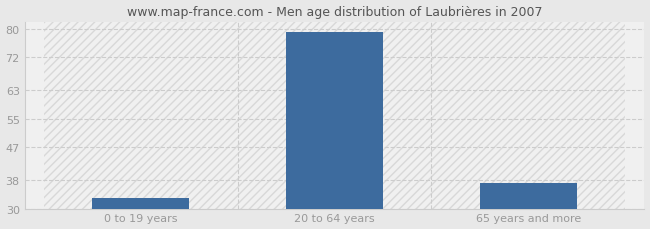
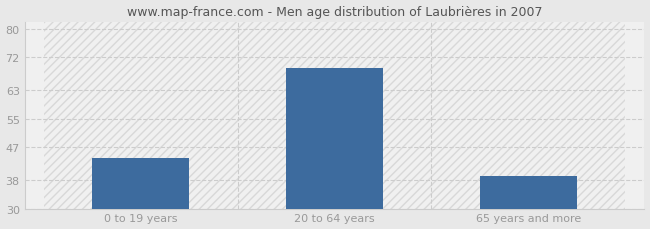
0 to 19 years: 33 -> 44
20 to 64 years: 79 -> 69
65 years and more: 37 -> 39
